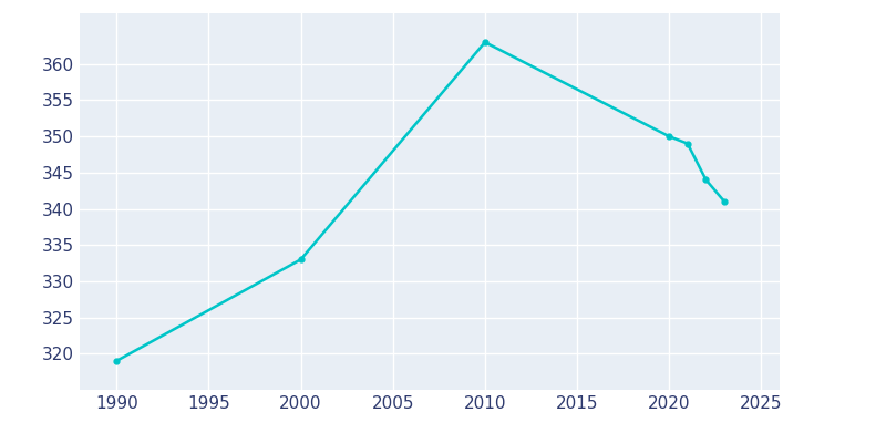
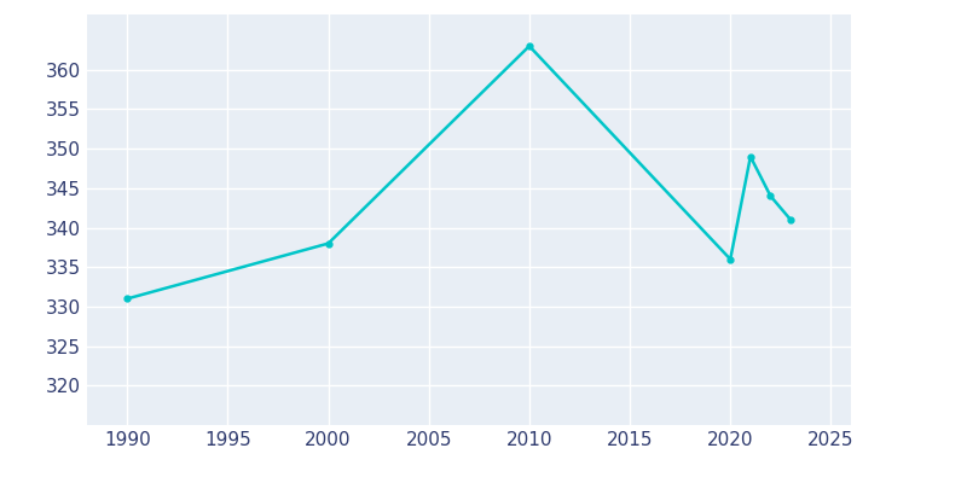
1990: 319 -> 331
2000: 333 -> 338
2020: 350 -> 336
